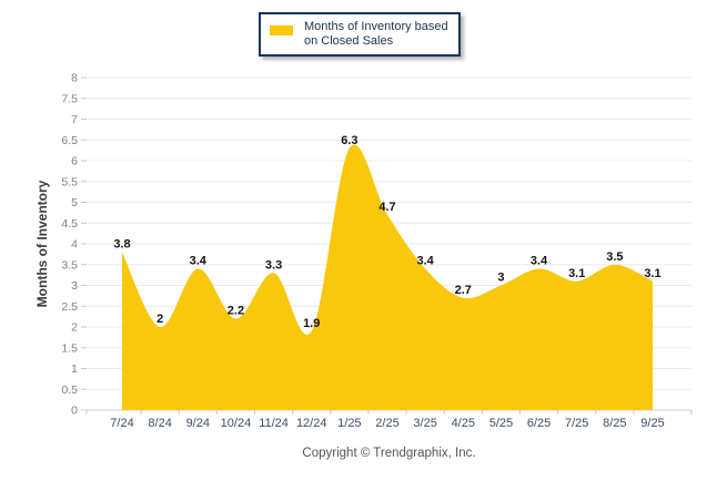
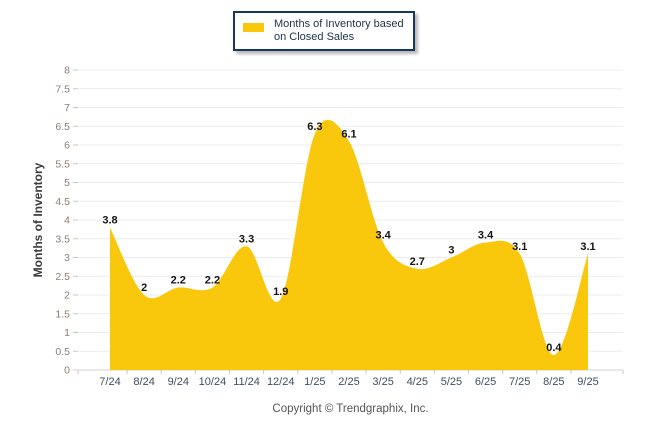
9/24: 3.4 -> 2.2
2/25: 4.7 -> 6.1
8/25: 3.5 -> 0.4
